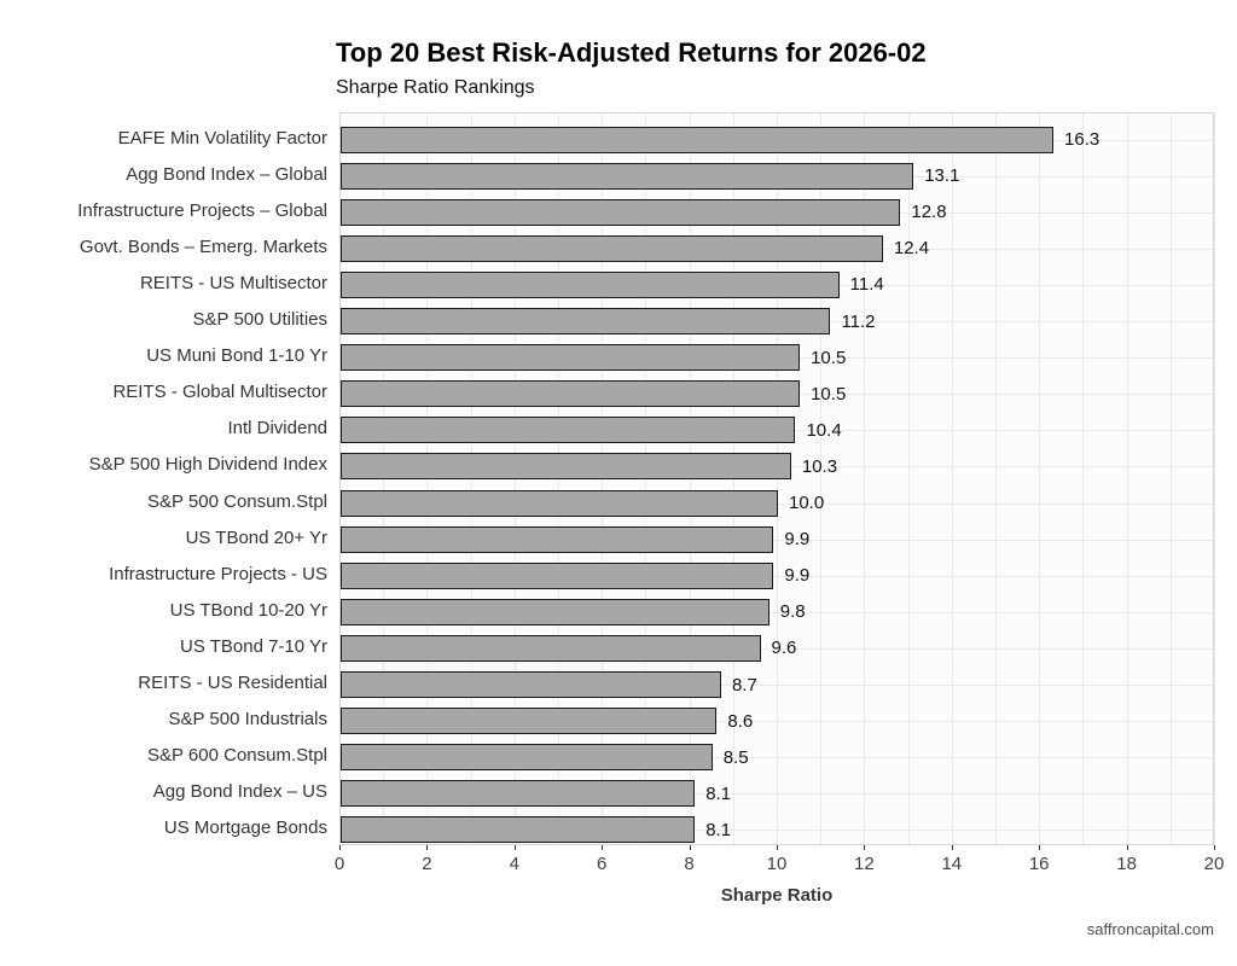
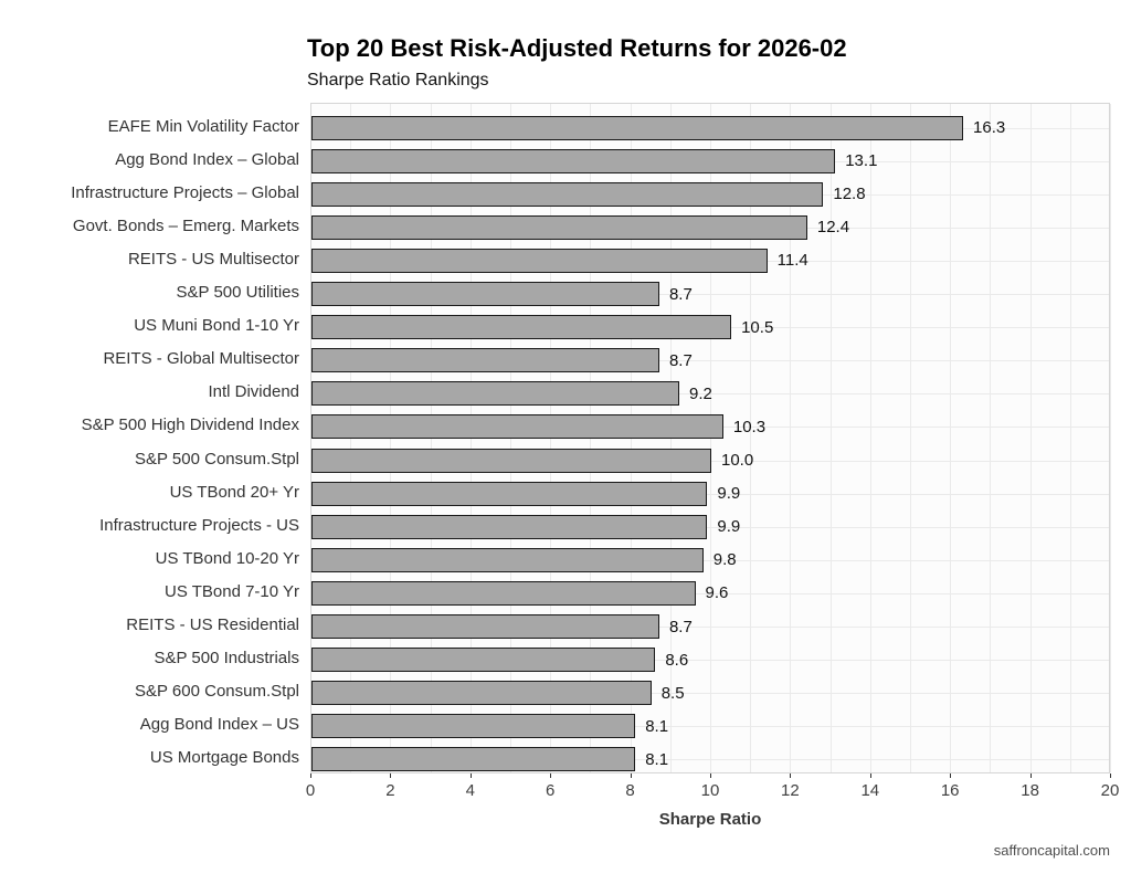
S&P 500 Utilities: 11.2 -> 8.7
REITS - Global Multisector: 10.5 -> 8.7
Intl Dividend: 10.4 -> 9.2
